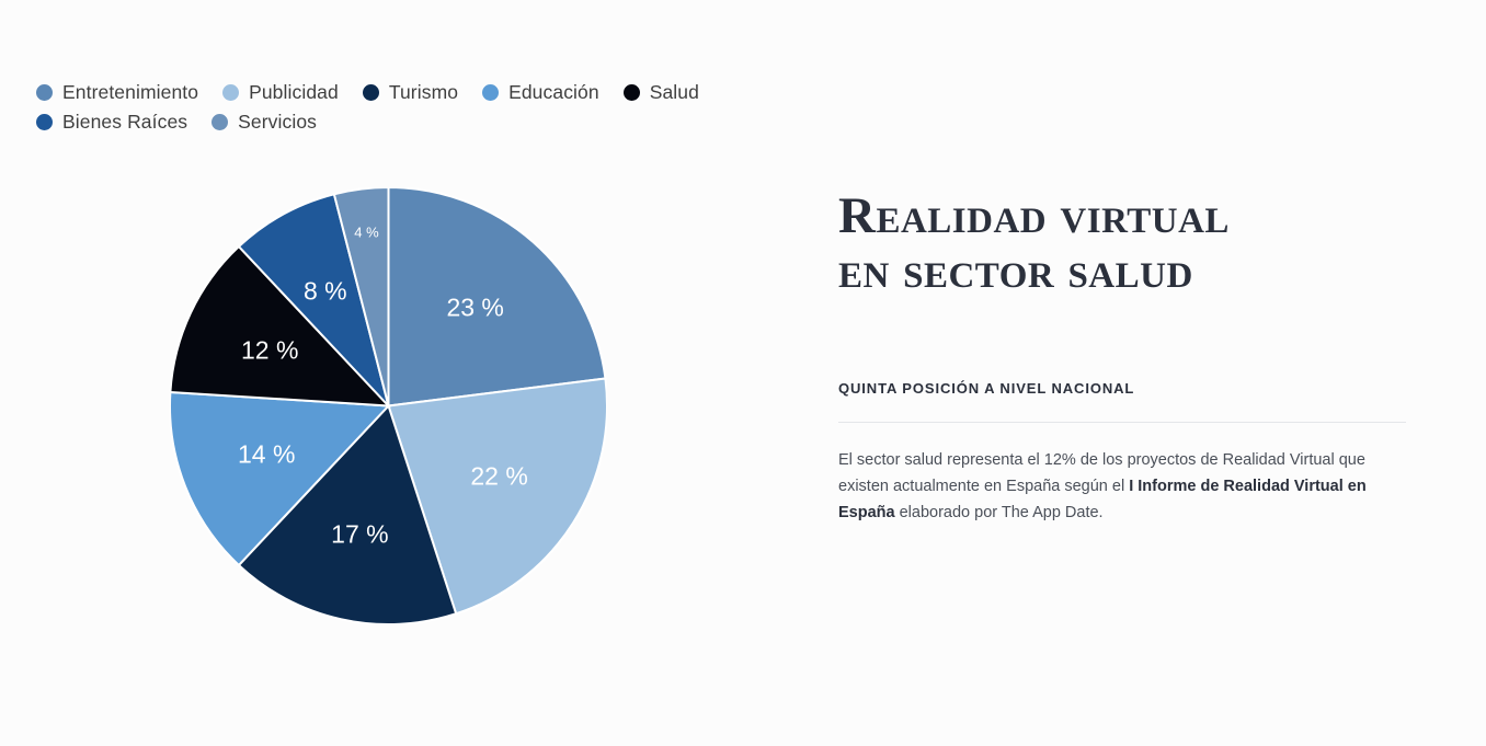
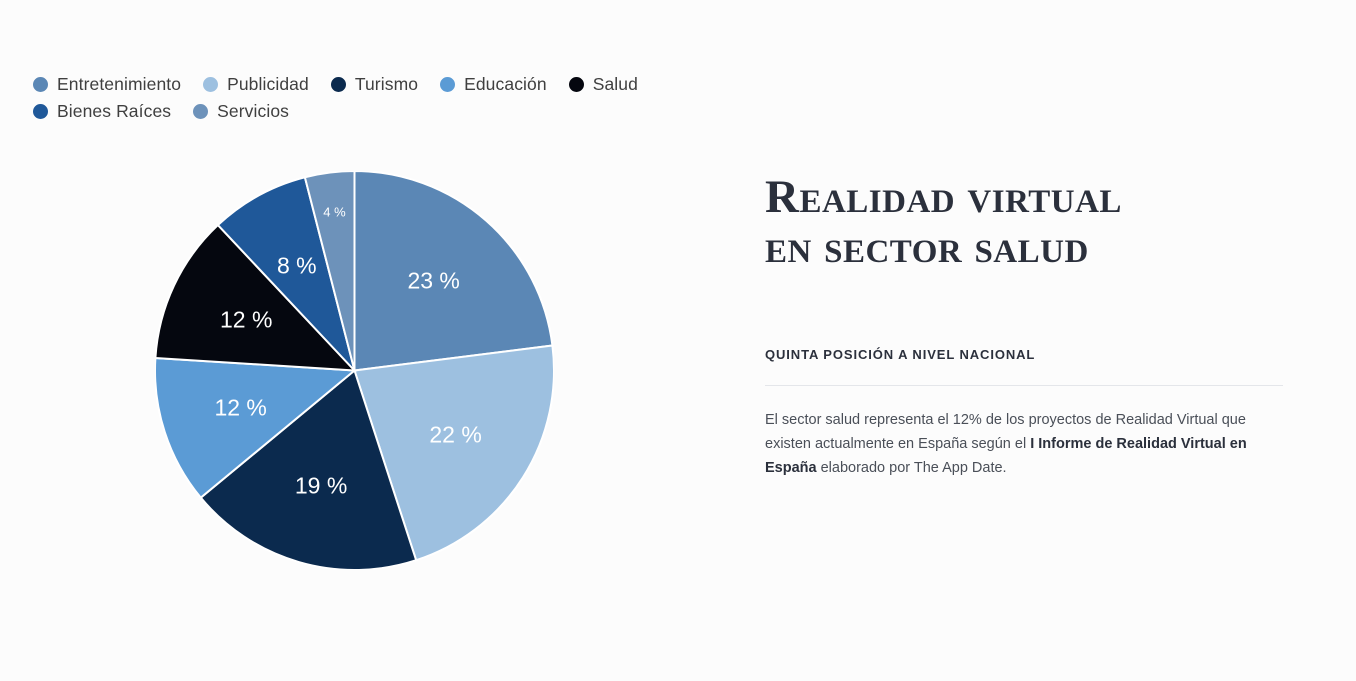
Turismo: 17 -> 19
Educación: 14 -> 12
